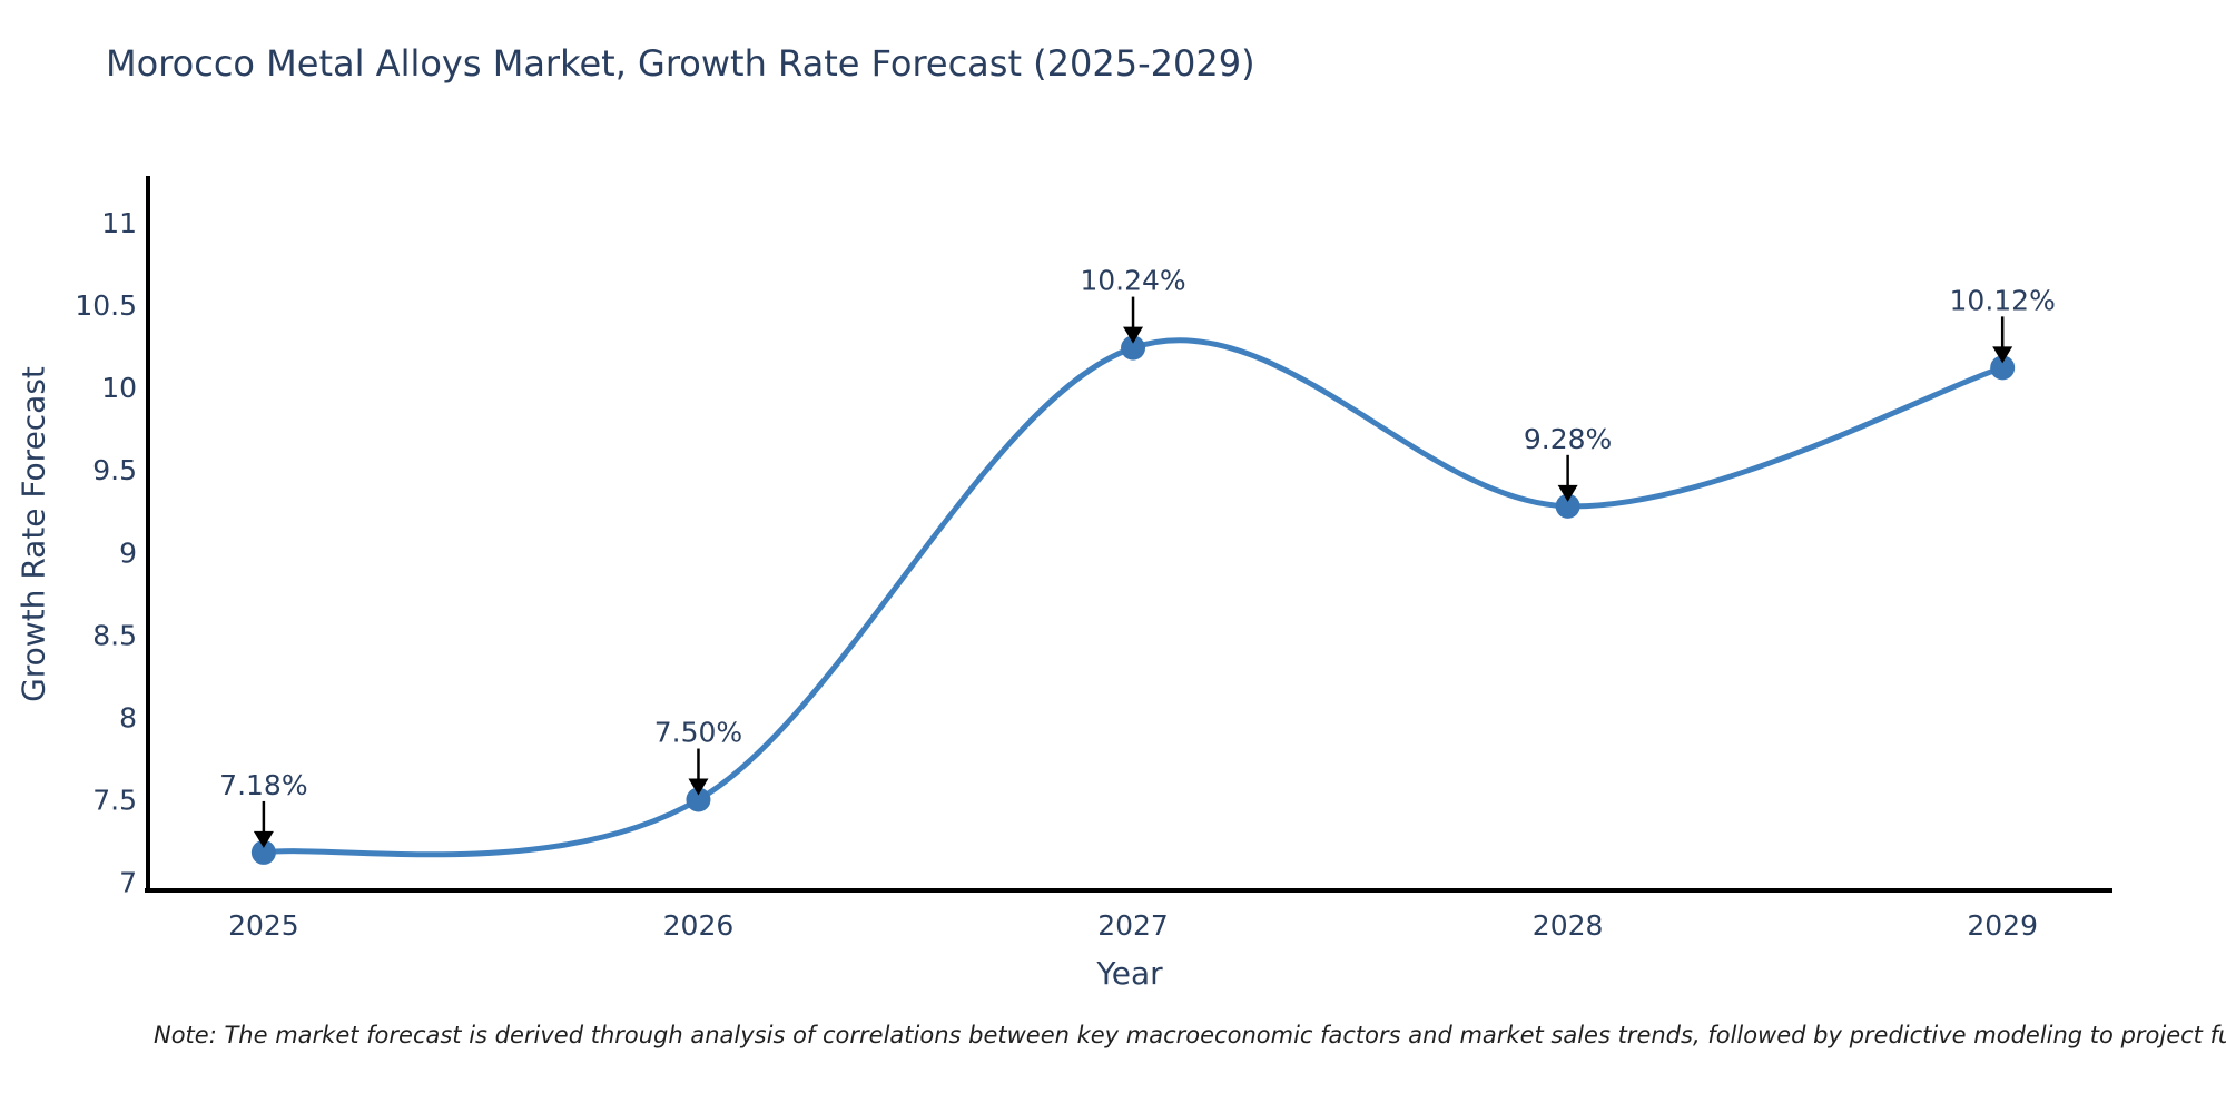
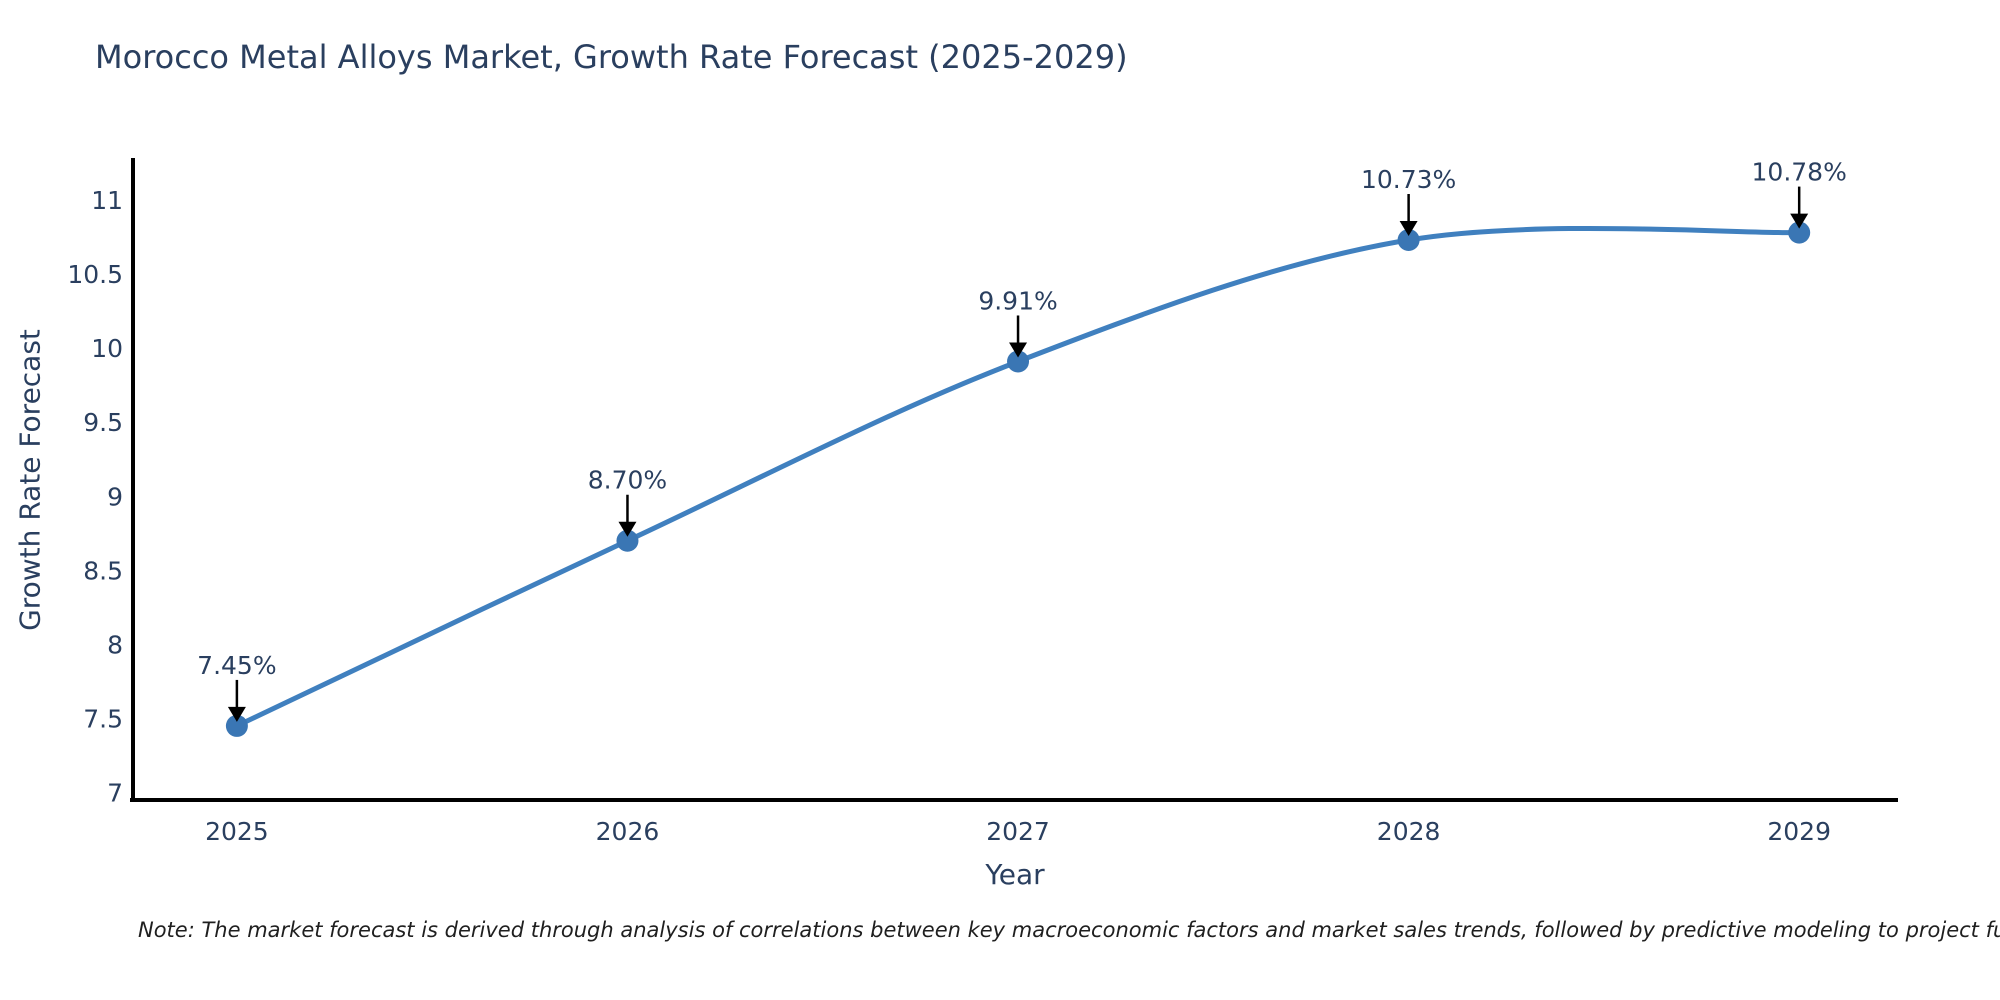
2025: 7.18% -> 7.45%
2026: 7.50% -> 8.70%
2027: 10.24% -> 9.91%
2028: 9.28% -> 10.73%
2029: 10.12% -> 10.78%
